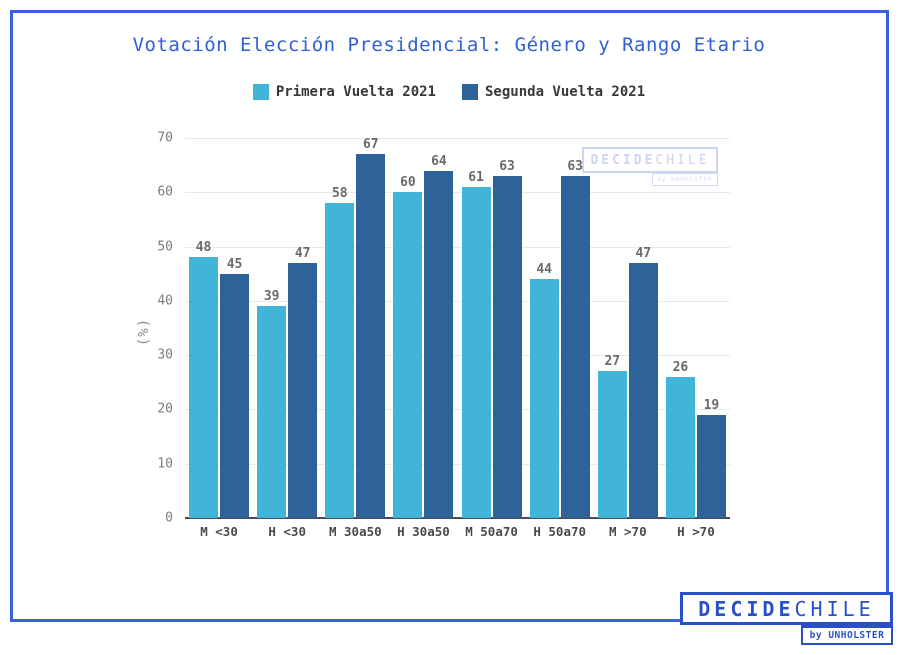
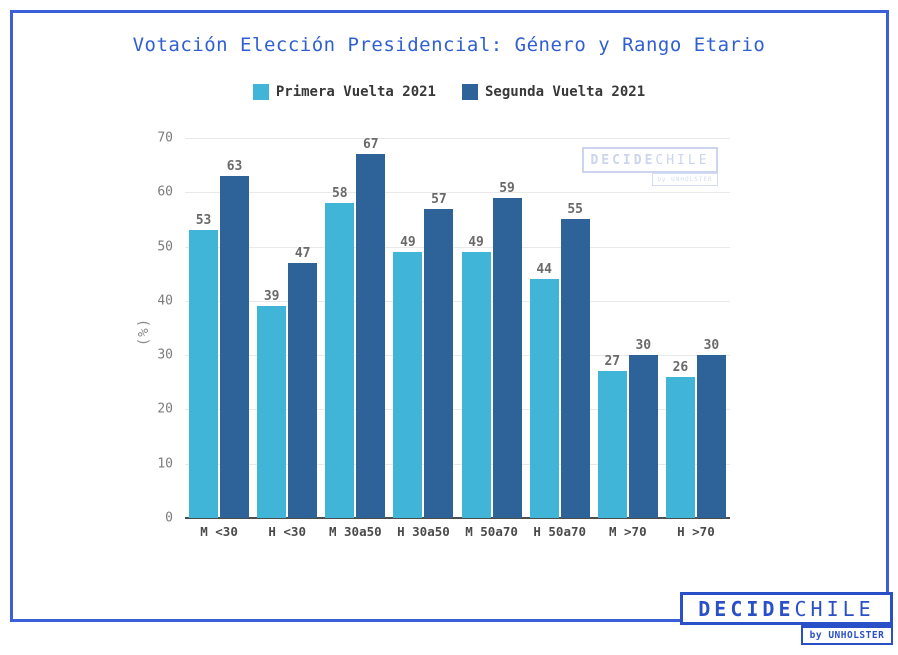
Primera Vuelta 2021/M <30: 48 -> 53
Segunda Vuelta 2021/M <30: 45 -> 63
Primera Vuelta 2021/H 30a50: 60 -> 49
Segunda Vuelta 2021/H 30a50: 64 -> 57
Primera Vuelta 2021/M 50a70: 61 -> 49
Segunda Vuelta 2021/M 50a70: 63 -> 59
Segunda Vuelta 2021/H 50a70: 63 -> 55
Segunda Vuelta 2021/M >70: 47 -> 30
Segunda Vuelta 2021/H >70: 19 -> 30
